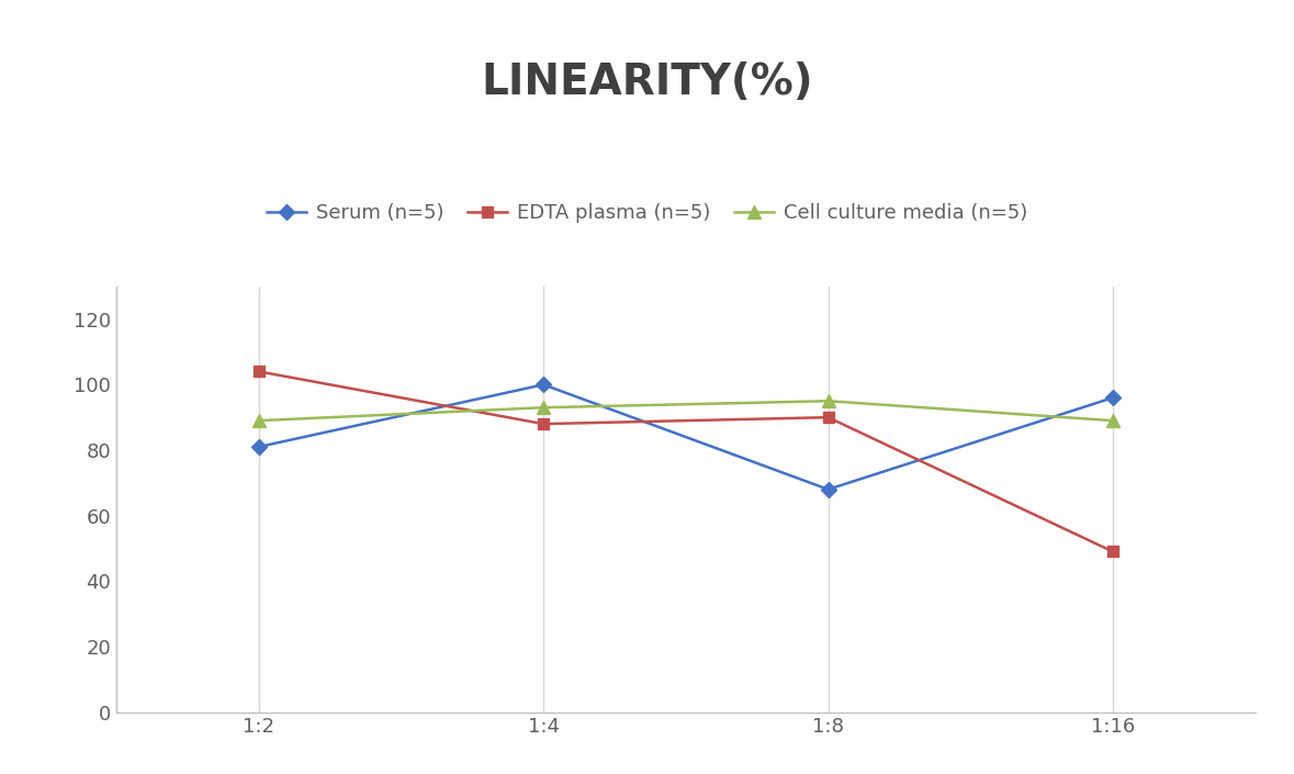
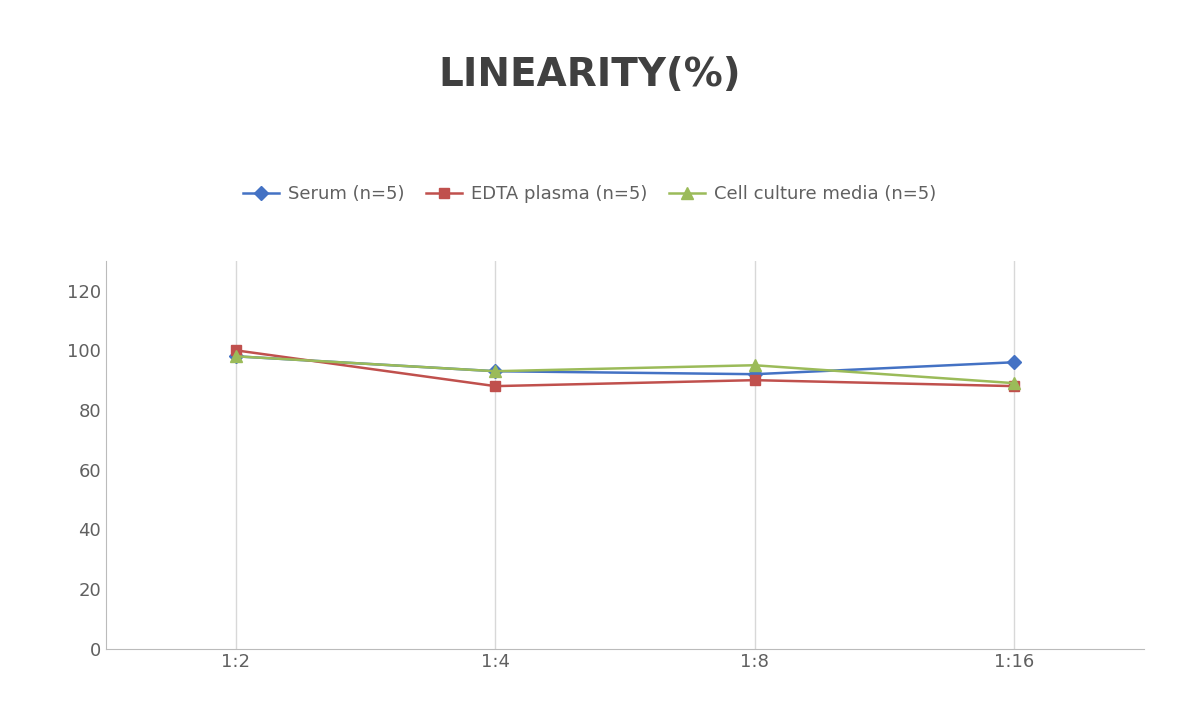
Serum (n=5)/1:2: 81 -> 98
EDTA plasma (n=5)/1:2: 104 -> 100
Cell culture media (n=5)/1:2: 89 -> 98
Serum (n=5)/1:4: 100 -> 93
Serum (n=5)/1:8: 68 -> 92
EDTA plasma (n=5)/1:16: 49 -> 88
